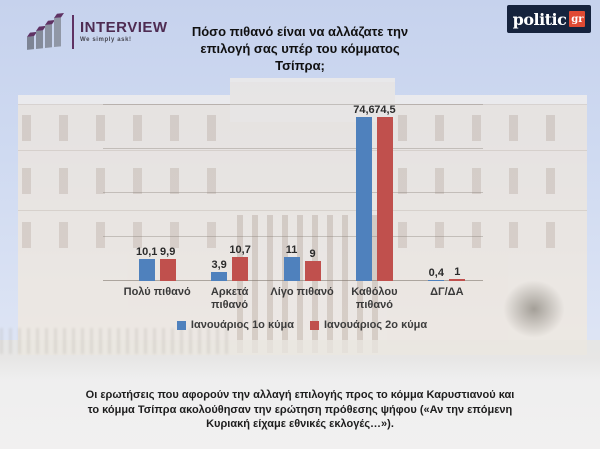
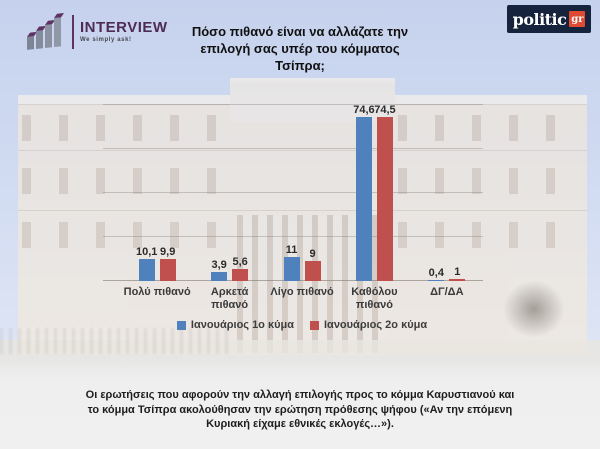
Ιανουάριος 2ο κύμα/Αρκετά πιθανό: 10,7 -> 5,6
